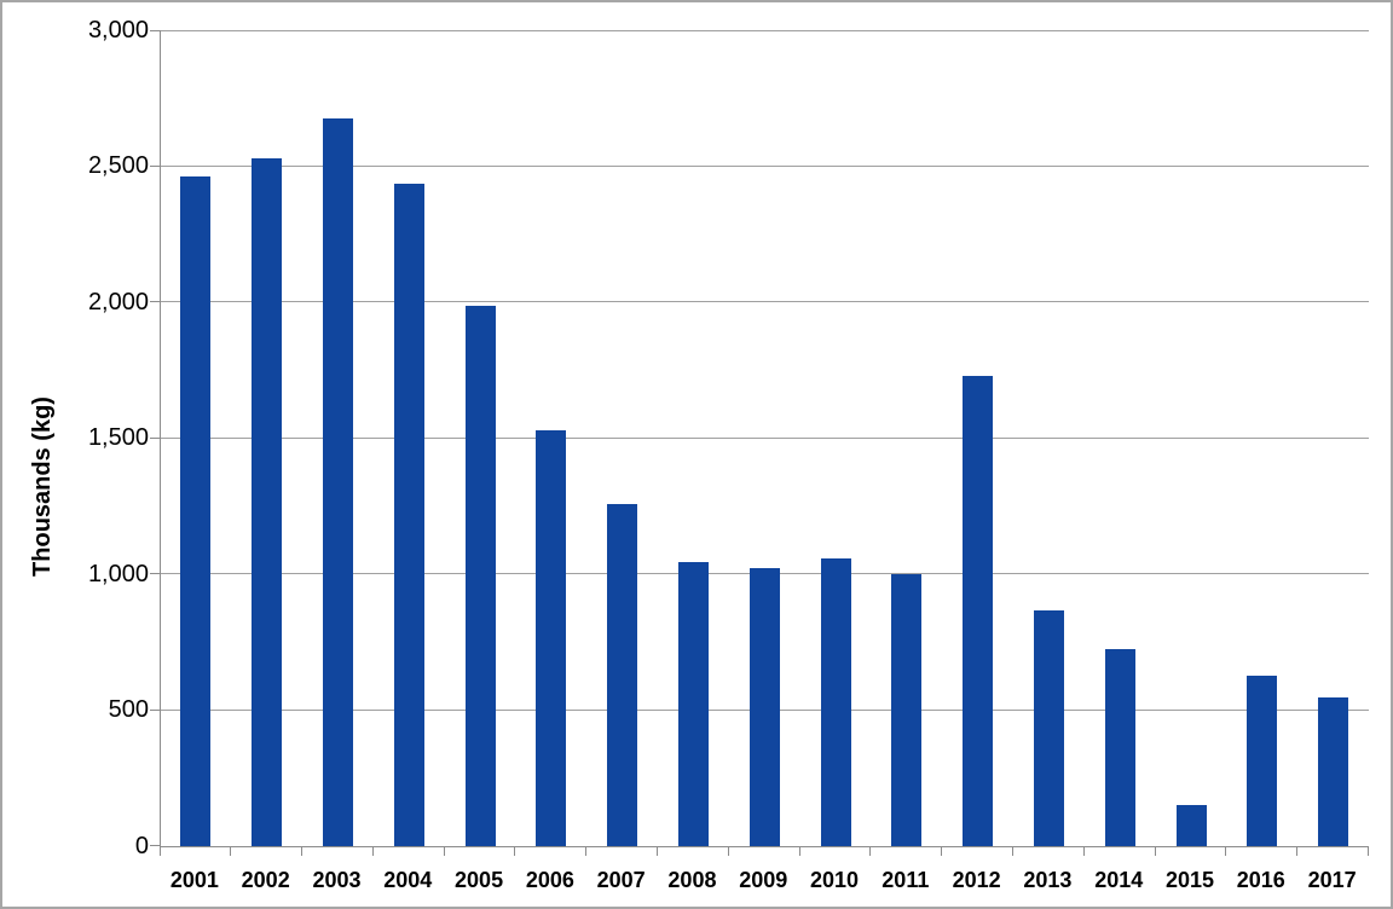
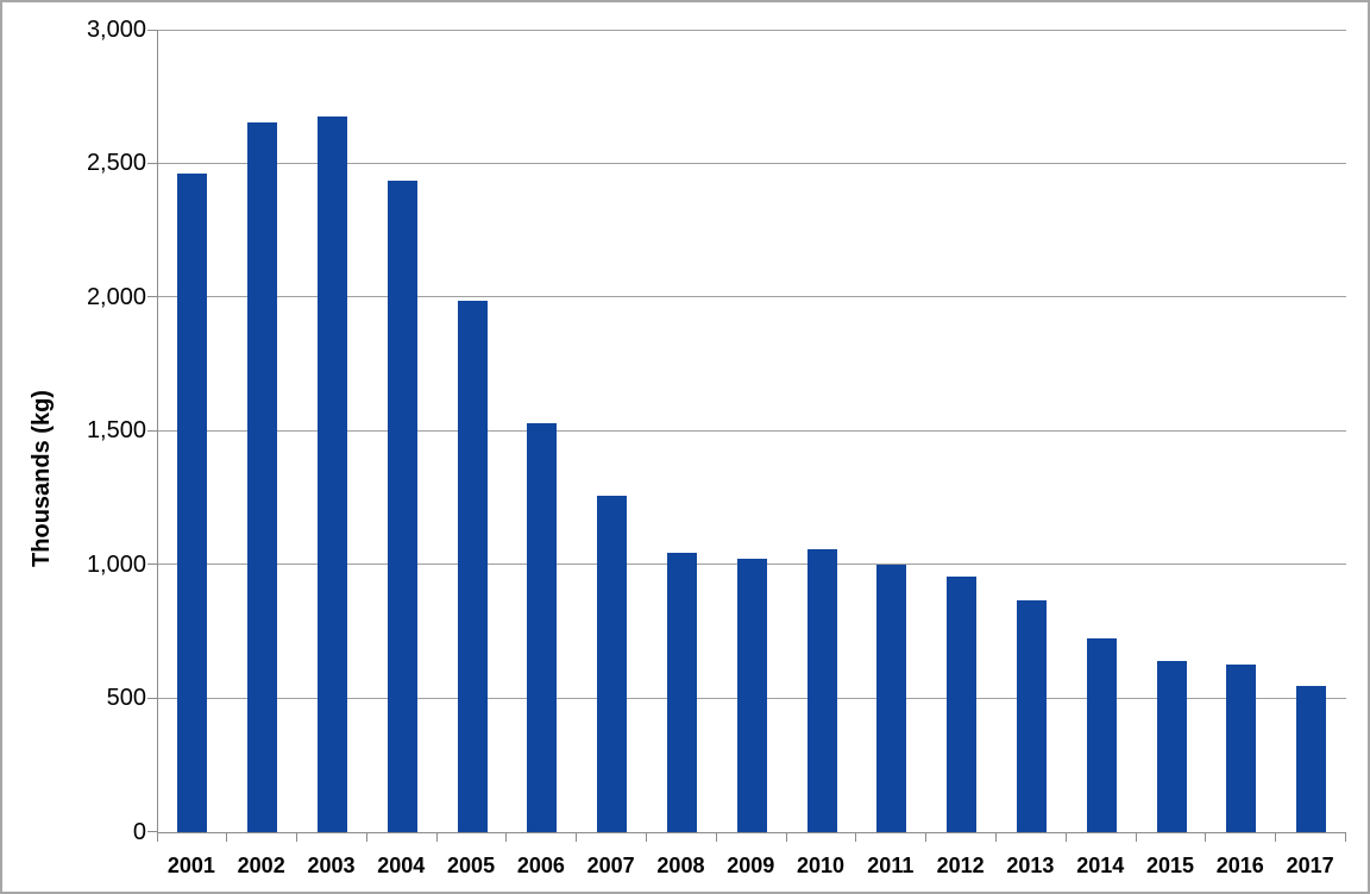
2002: 2530 -> 2660
2012: 1730 -> 960
2015: 150 -> 640
